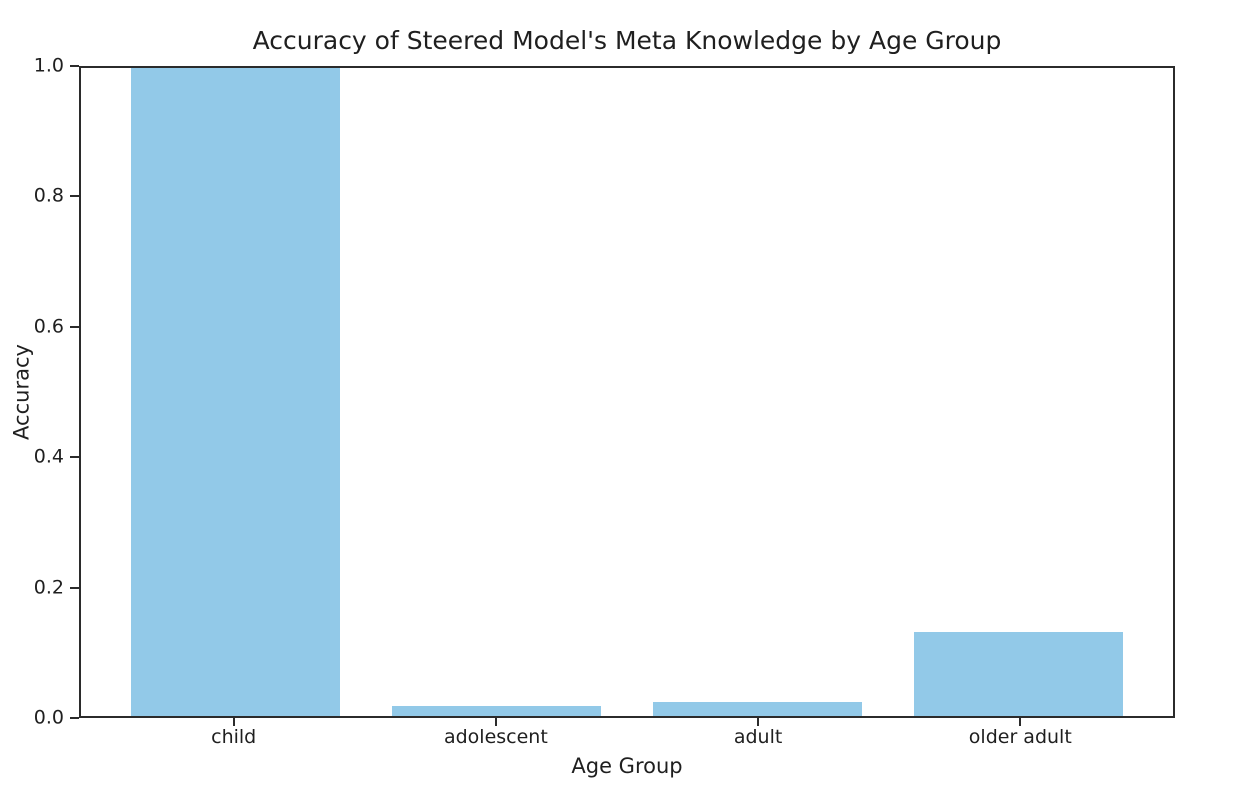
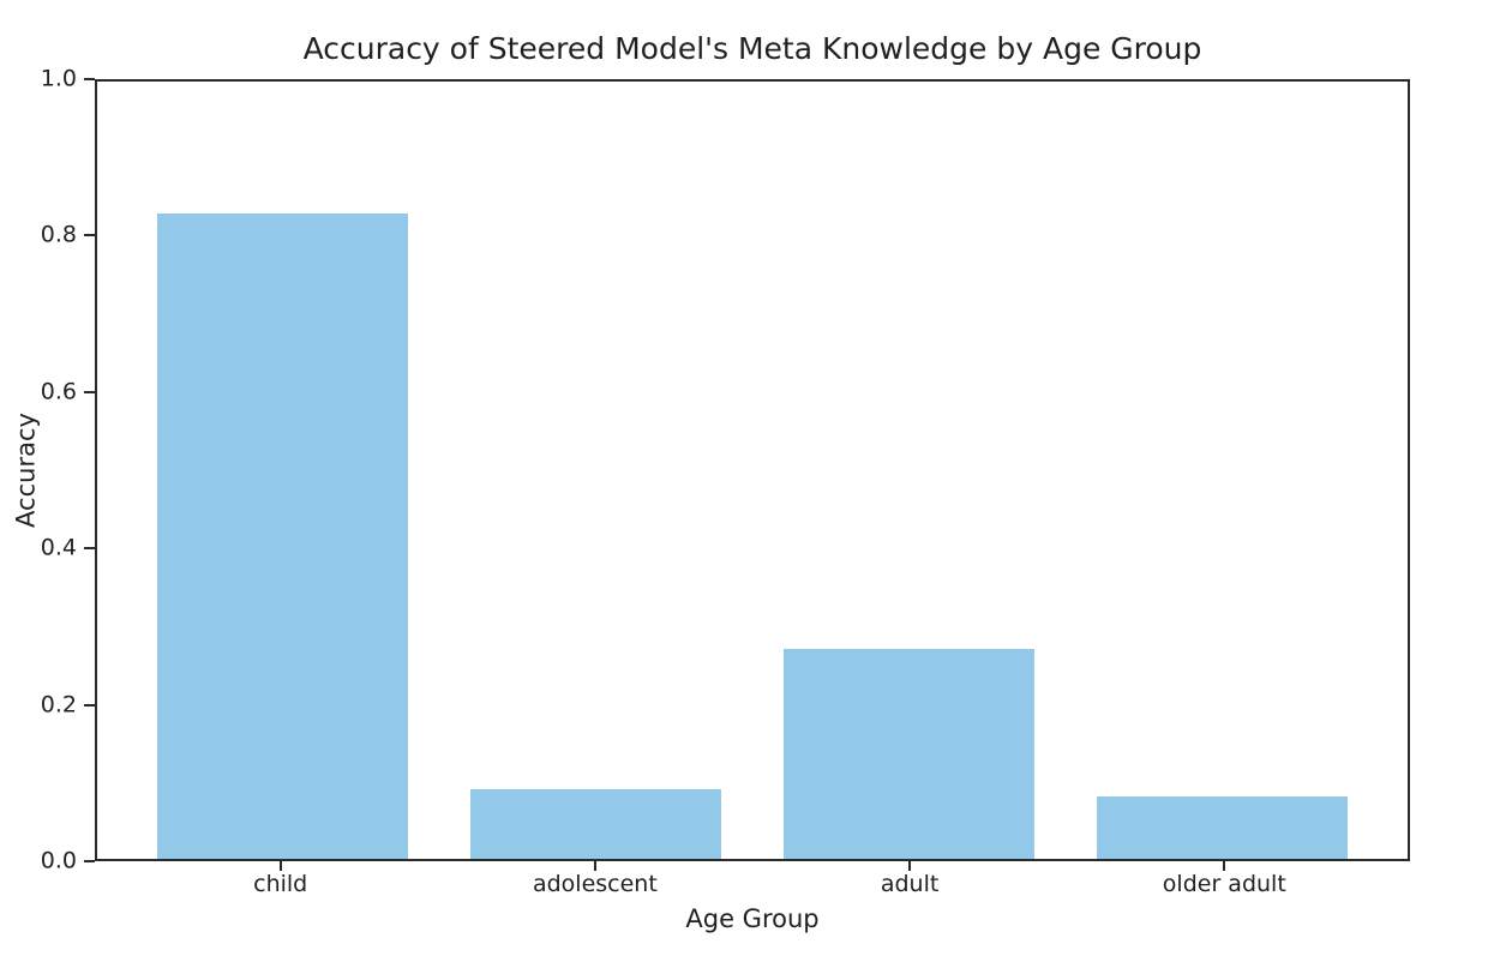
child: 1.00 -> 0.83
adolescent: 0.01 -> 0.09
adult: 0.02 -> 0.27
older adult: 0.13 -> 0.08
